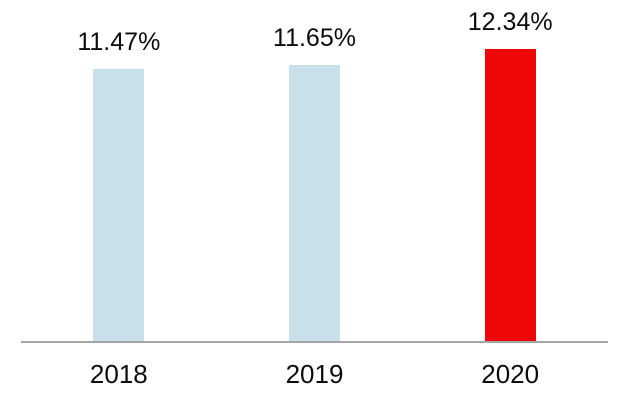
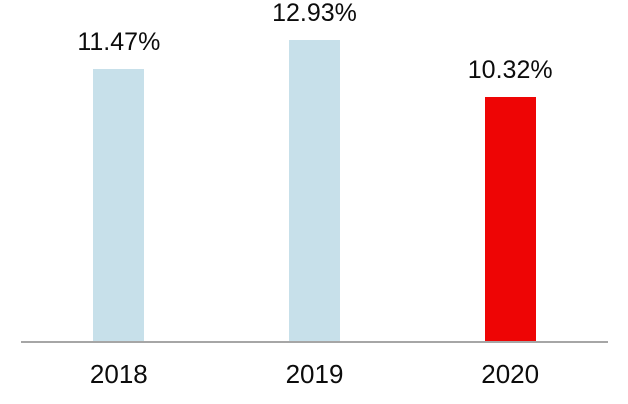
2019: 11.65% -> 12.93%
2020: 12.34% -> 10.32%
